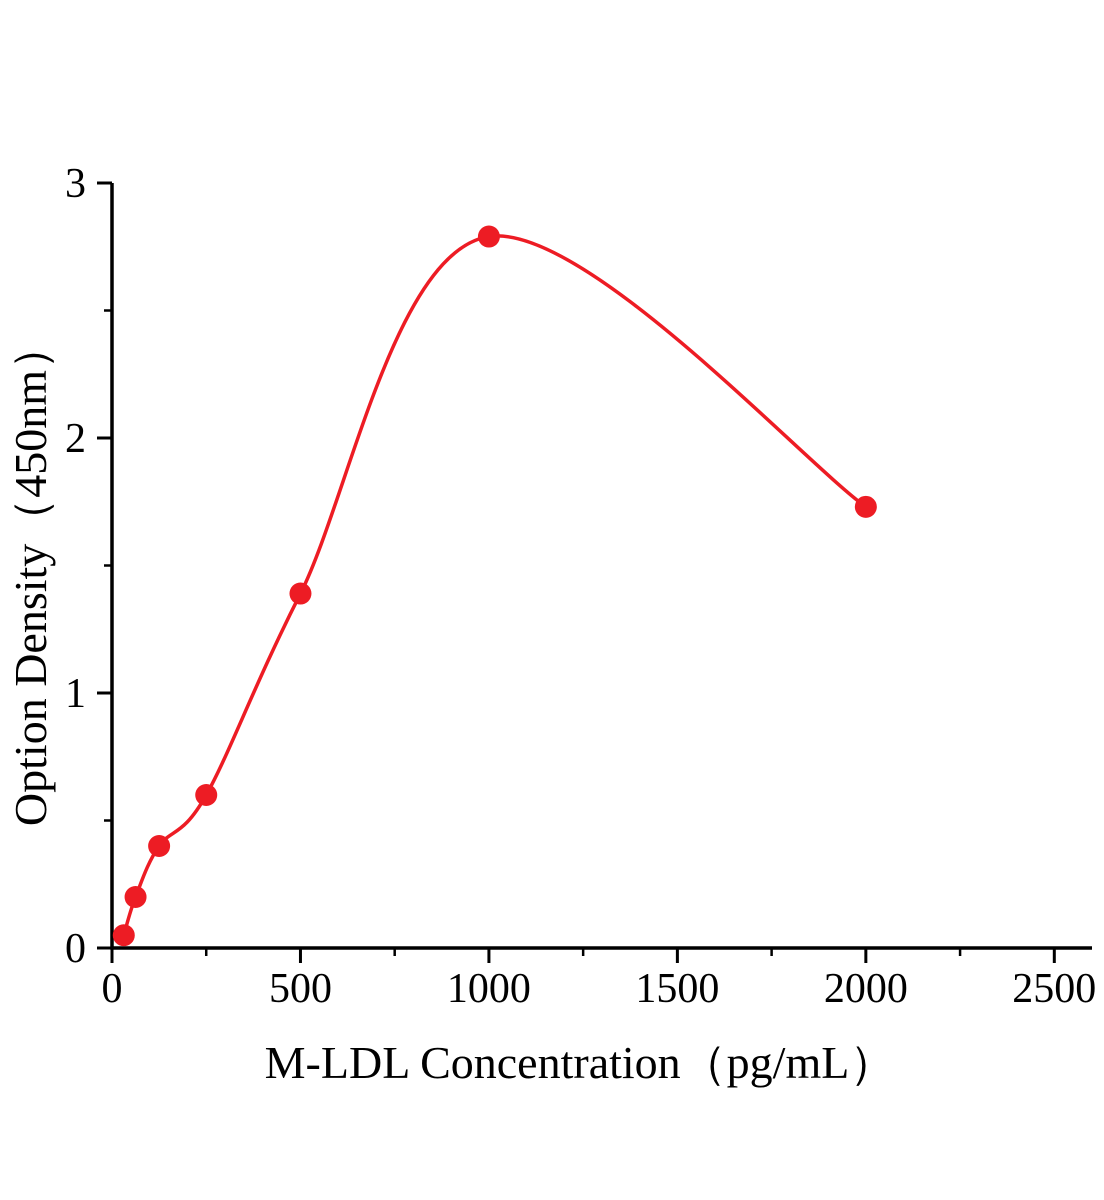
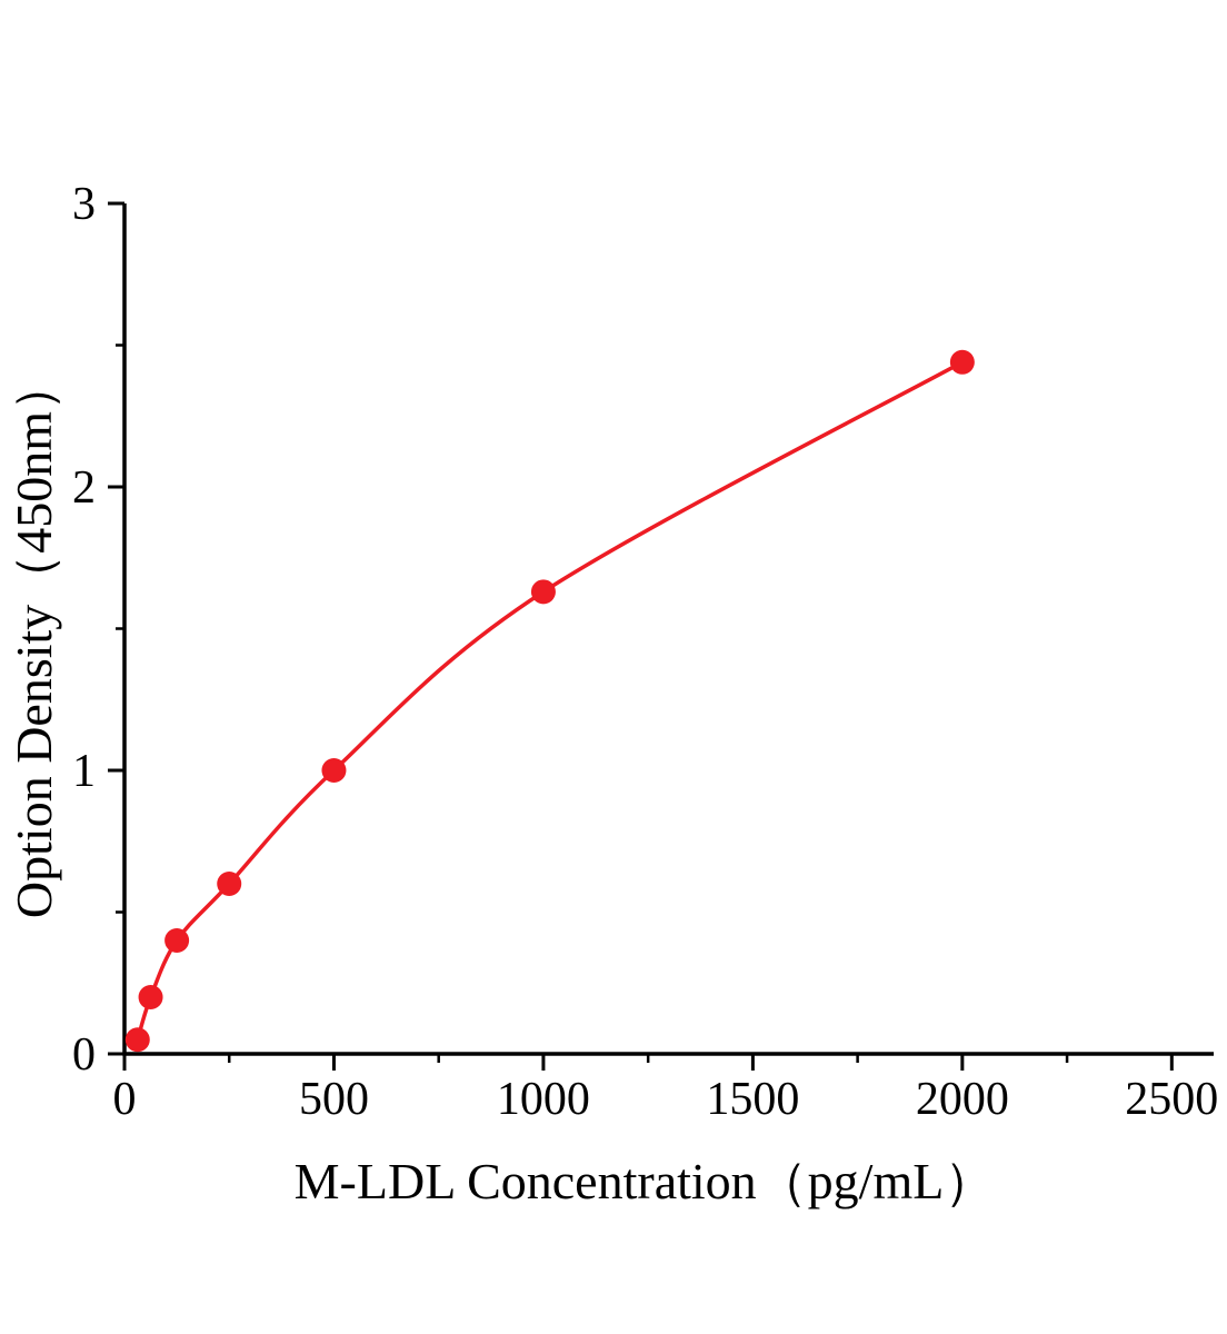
500: 1.39 -> 1.00
1000: 2.79 -> 1.63
2000: 1.73 -> 2.44
